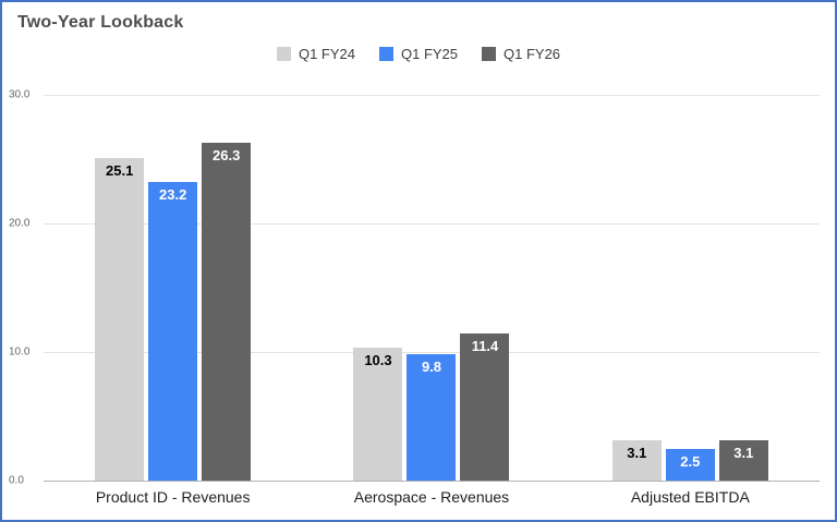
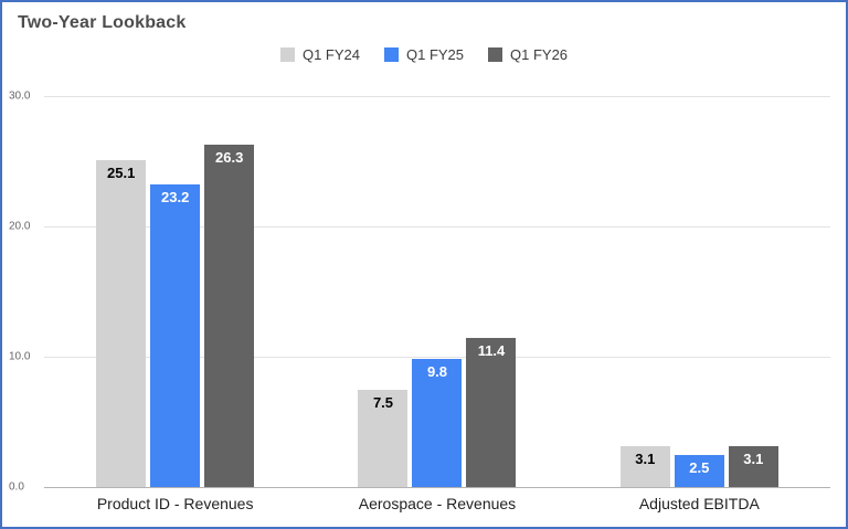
Q1 FY24/Aerospace - Revenues: 10.3 -> 7.5
